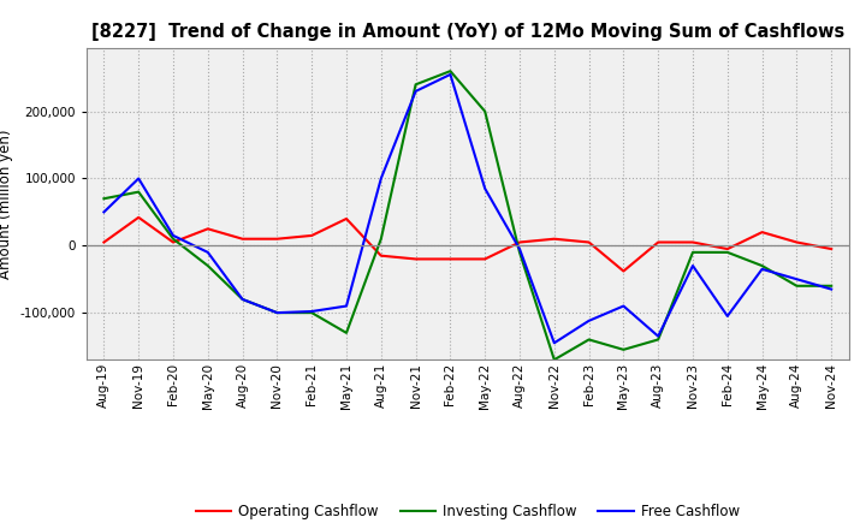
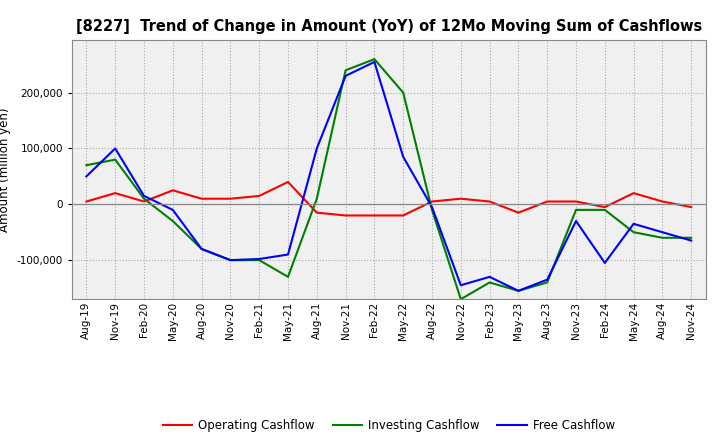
Operating Cashflow/Nov-19: 42,000 -> 20,000
Free Cashflow/Feb-23: -112,000 -> -130,000
Operating Cashflow/May-23: -38,000 -> -15,000
Free Cashflow/May-23: -90,000 -> -155,000
Investing Cashflow/May-24: -30,000 -> -50,000
